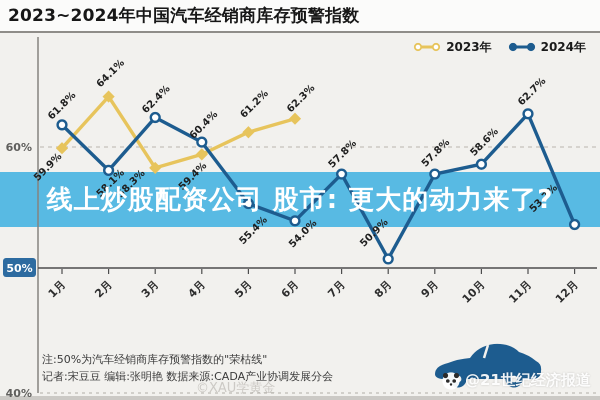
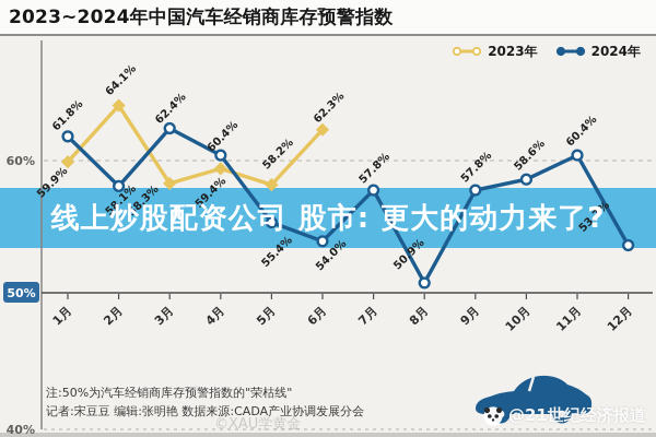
2023年/5月: 61.2% -> 58.2%
2024年/11月: 62.7% -> 60.4%
